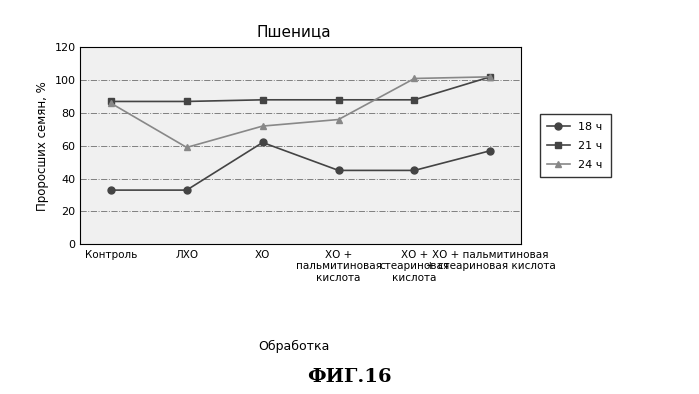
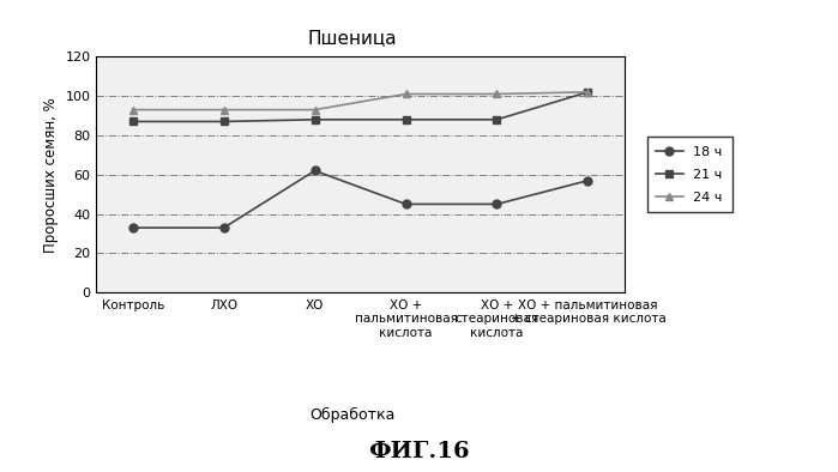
24 ч/Контроль: 86 -> 93
24 ч/ЛХО: 59 -> 93
24 ч/ХО: 72 -> 93
24 ч/ХО + пальмитиновая кислота: 76 -> 101
